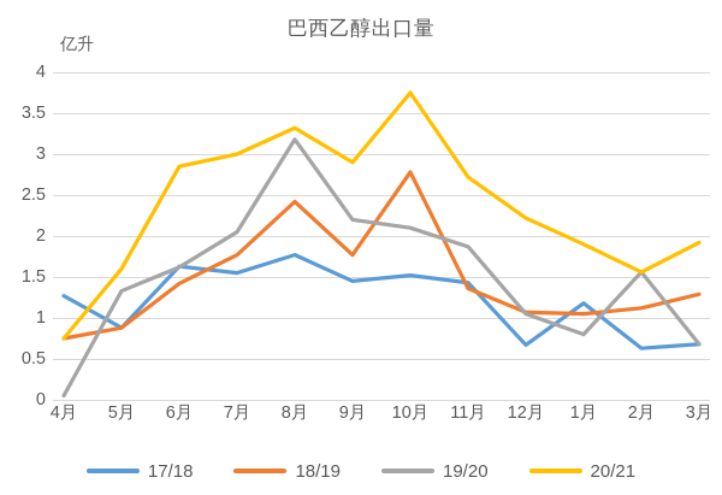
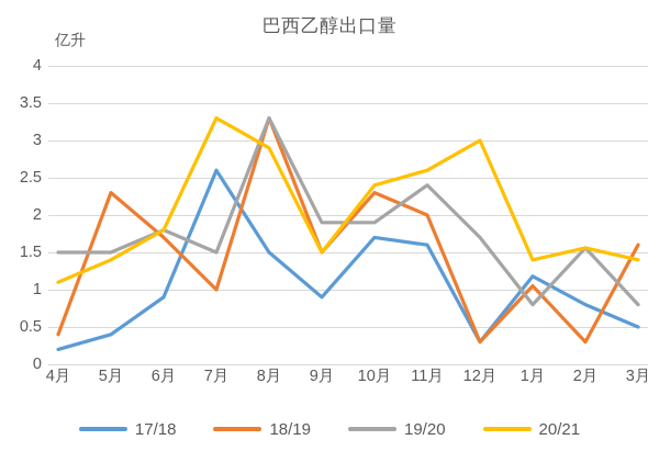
17/18/4月: 1.3 -> 0.2
18/19/4月: 0.8 -> 0.4
19/20/4月: 0.1 -> 1.5
20/21/4月: 0.8 -> 1.1
17/18/5月: 0.9 -> 0.4
18/19/5月: 0.9 -> 2.3
19/20/5月: 1.3 -> 1.5
20/21/5月: 1.6 -> 1.4
17/18/6月: 1.6 -> 0.9
18/19/6月: 1.4 -> 1.7
19/20/6月: 1.6 -> 1.8
20/21/6月: 2.9 -> 1.8
17/18/7月: 1.6 -> 2.6
18/19/7月: 1.8 -> 1.0
19/20/7月: 2.0 -> 1.5
20/21/7月: 3.0 -> 3.3
17/18/8月: 1.8 -> 1.5
18/19/8月: 2.4 -> 3.3
19/20/8月: 3.2 -> 3.3
20/21/8月: 3.3 -> 2.9
17/18/9月: 1.4 -> 0.9
18/19/9月: 1.8 -> 1.5
19/20/9月: 2.2 -> 1.9
20/21/9月: 2.9 -> 1.5
17/18/10月: 1.5 -> 1.7
18/19/10月: 2.8 -> 2.3
19/20/10月: 2.1 -> 1.9
20/21/10月: 3.8 -> 2.4
17/18/11月: 1.4 -> 1.6
18/19/11月: 1.4 -> 2.0
19/20/11月: 1.9 -> 2.4
20/21/11月: 2.7 -> 2.6
17/18/12月: 0.7 -> 0.3
18/19/12月: 1.1 -> 0.3
19/20/12月: 1.1 -> 1.7
20/21/12月: 2.2 -> 3.0
20/21/1月: 1.9 -> 1.4
17/18/2月: 0.6 -> 0.8
18/19/2月: 1.1 -> 0.3
17/18/3月: 0.7 -> 0.5
18/19/3月: 1.3 -> 1.6
19/20/3月: 0.7 -> 0.8
20/21/3月: 1.9 -> 1.4
